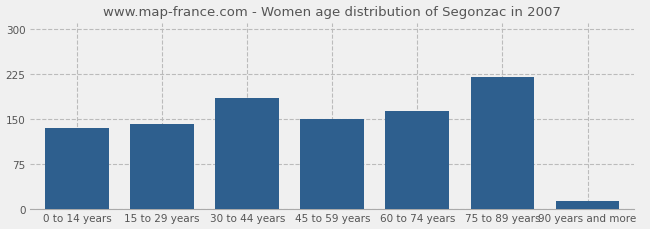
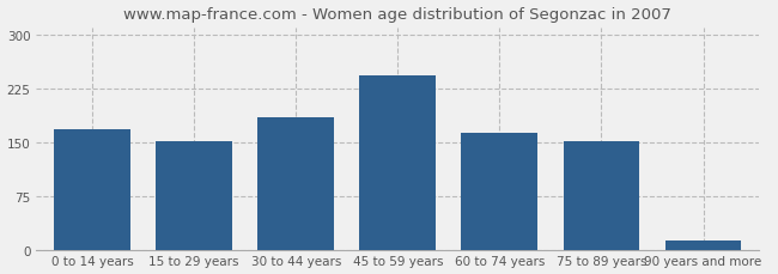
0 to 14 years: 134 -> 168
15 to 29 years: 142 -> 152
45 to 59 years: 150 -> 243
75 to 89 years: 220 -> 152
